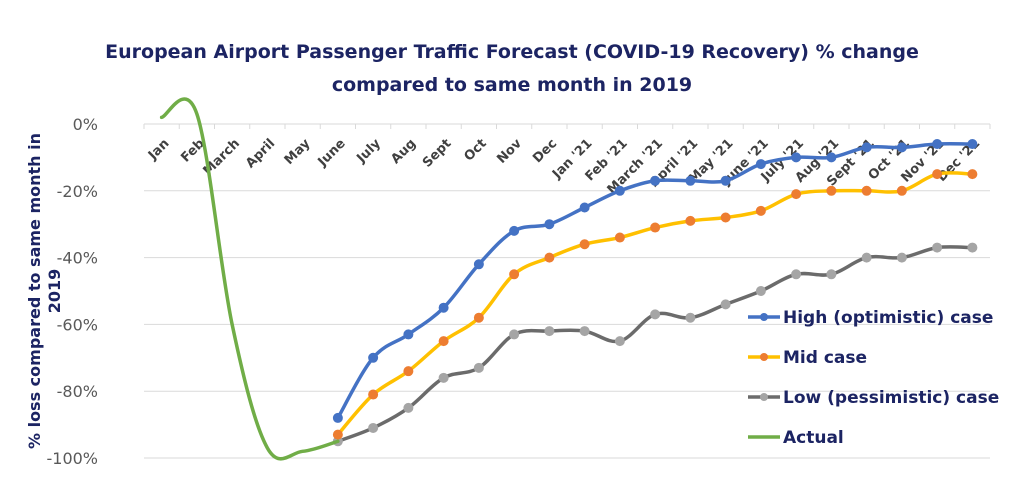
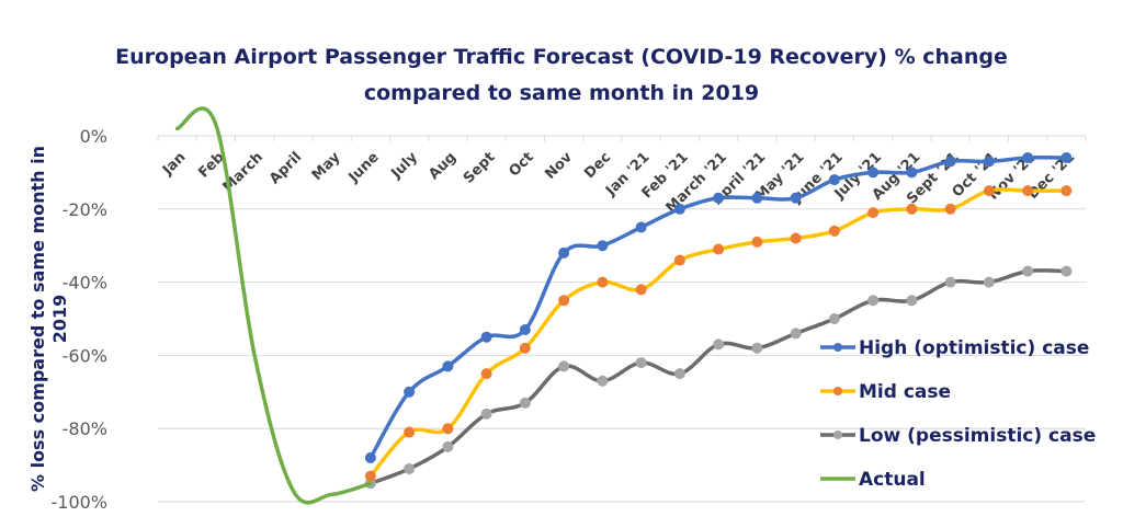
Mid case/Aug: -74% -> -80%
High (optimistic) case/Oct: -42% -> -53%
Low (pessimistic) case/Dec: -62% -> -67%
Mid case/Jan '21: -36% -> -42%
Mid case/Oct '21: -20% -> -15%
